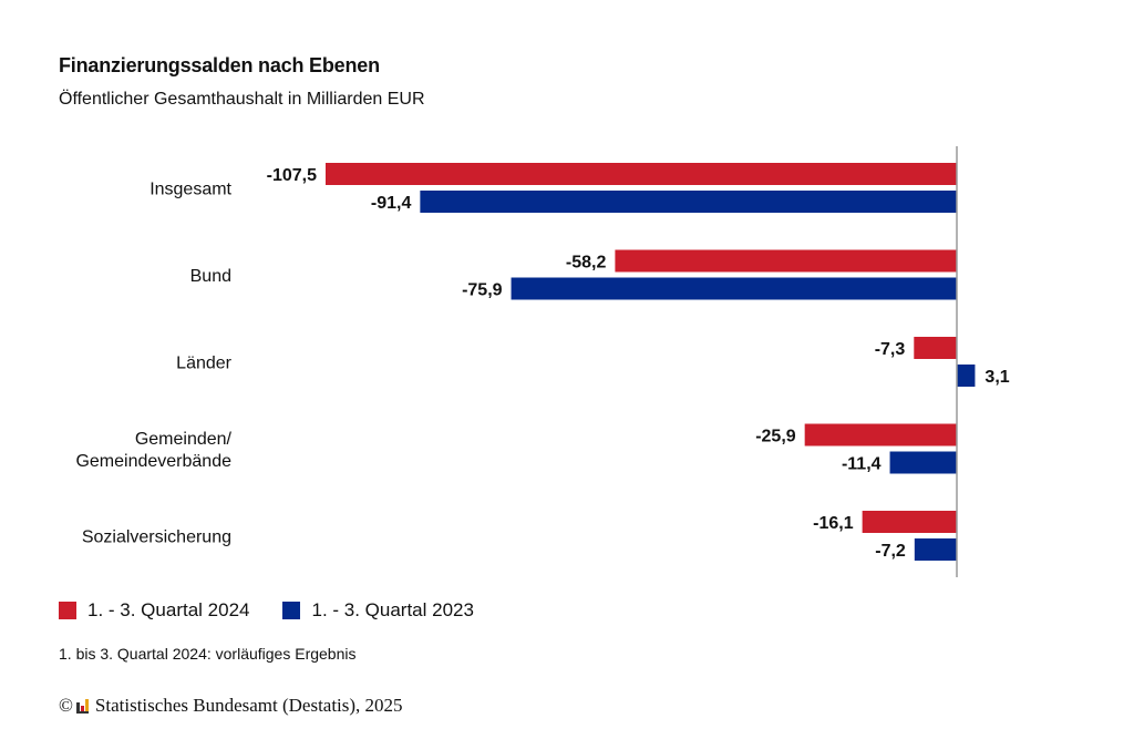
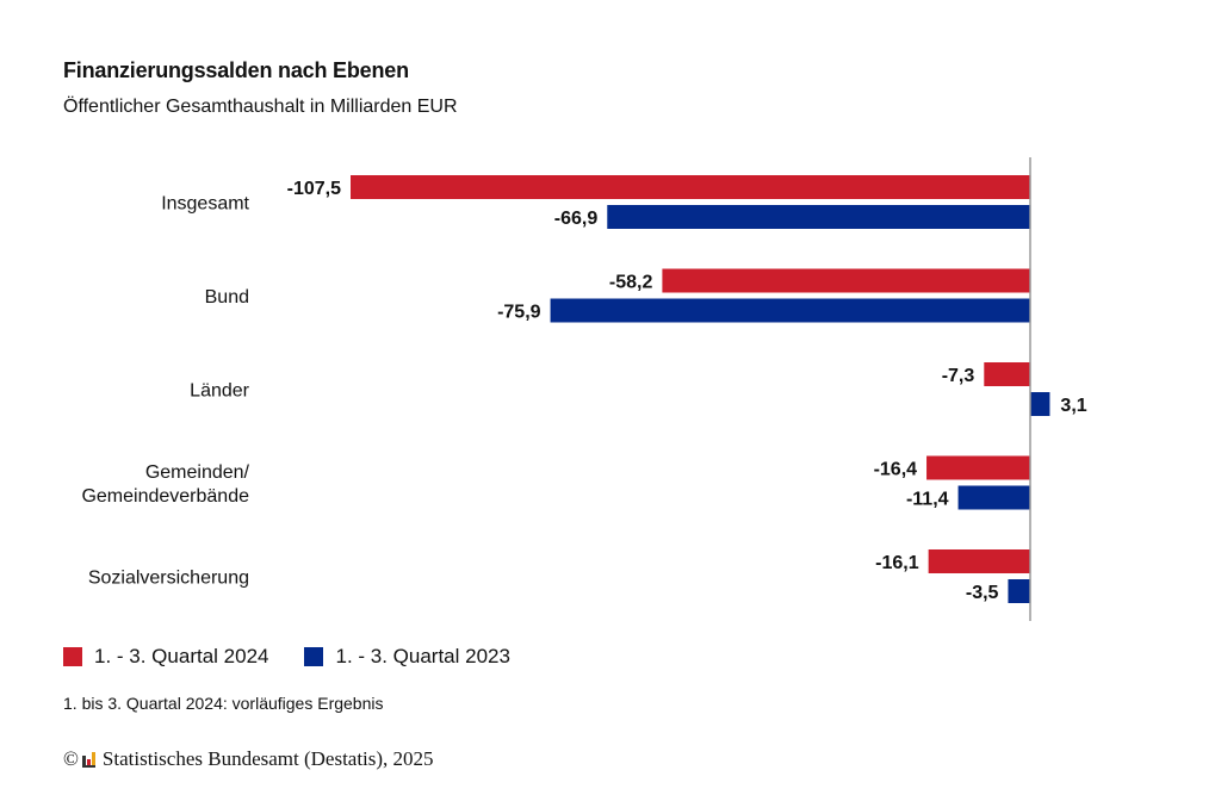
1. - 3. Quartal 2023/Insgesamt: -91,4 -> -66,9
1. - 3. Quartal 2024/Gemeinden/ Gemeindeverbände: -25,9 -> -16,4
1. - 3. Quartal 2023/Sozialversicherung: -7,2 -> -3,5
